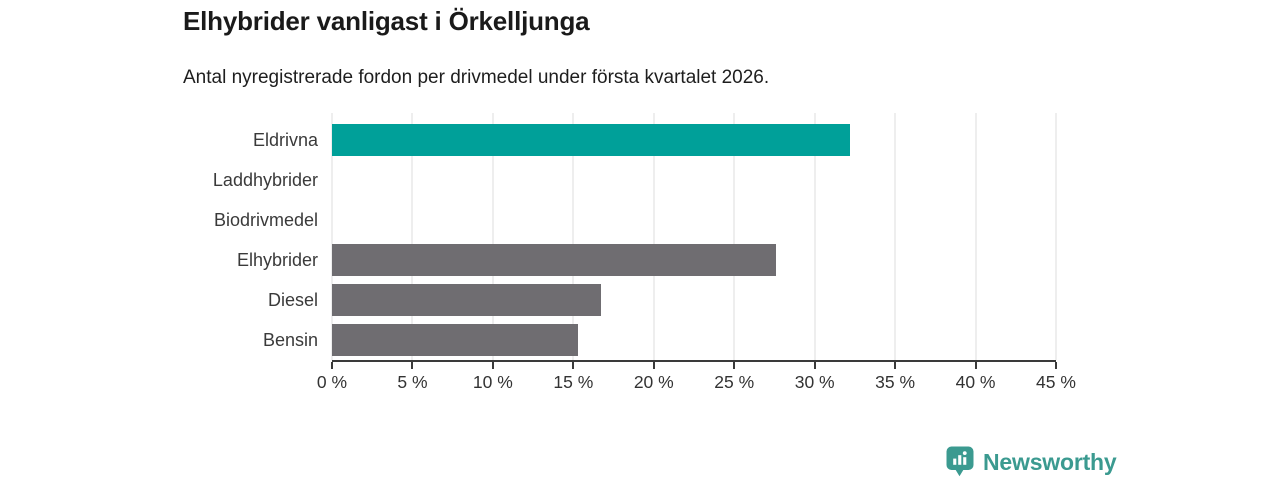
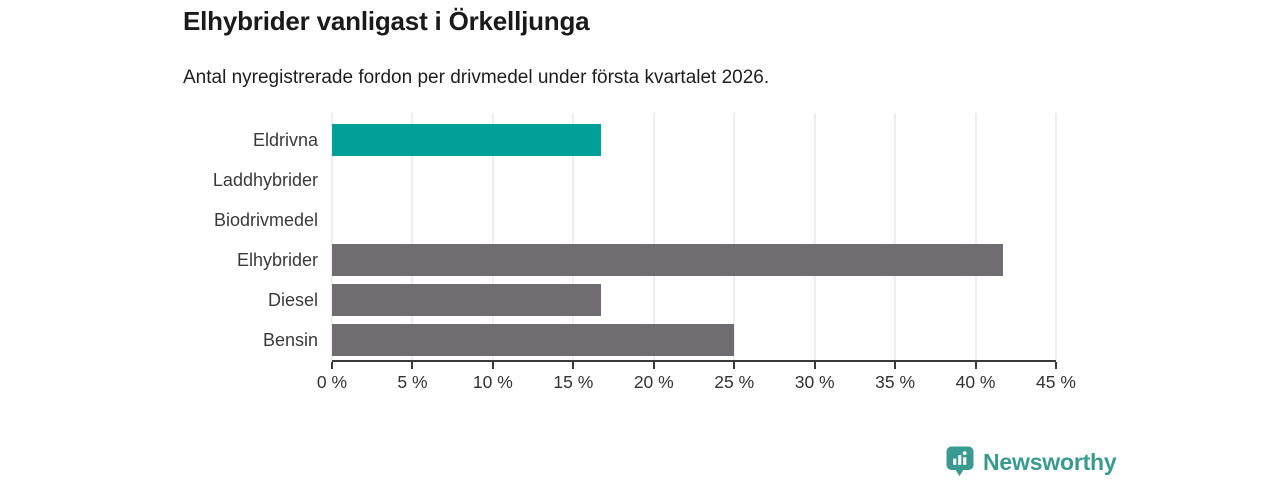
Eldrivna: 32.2% -> 16.7%
Elhybrider: 27.6% -> 41.7%
Bensin: 15.3% -> 25.0%
